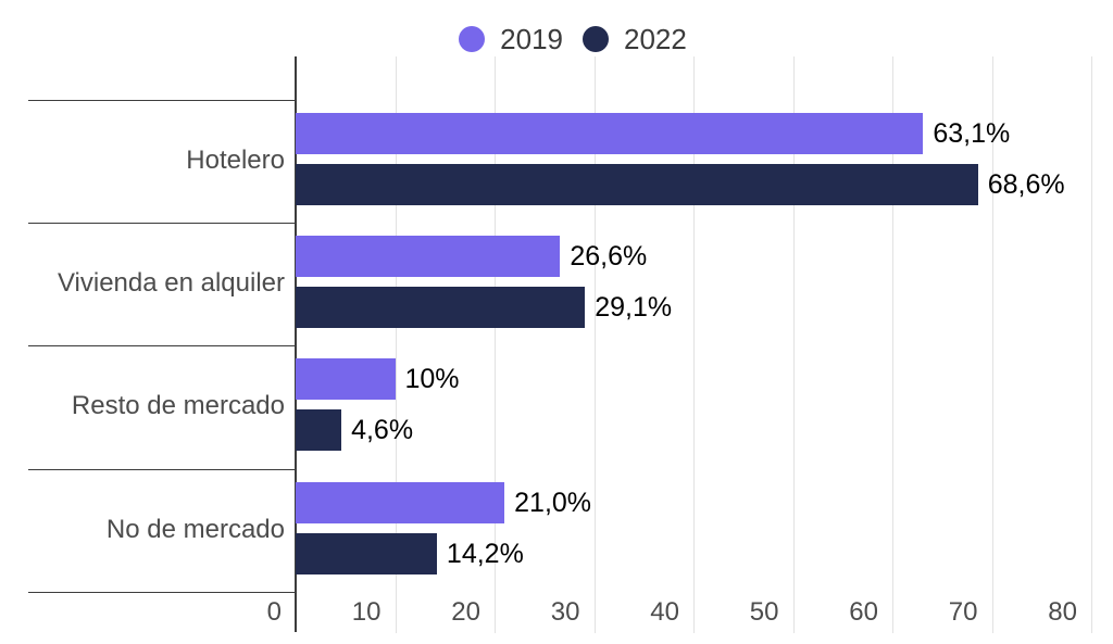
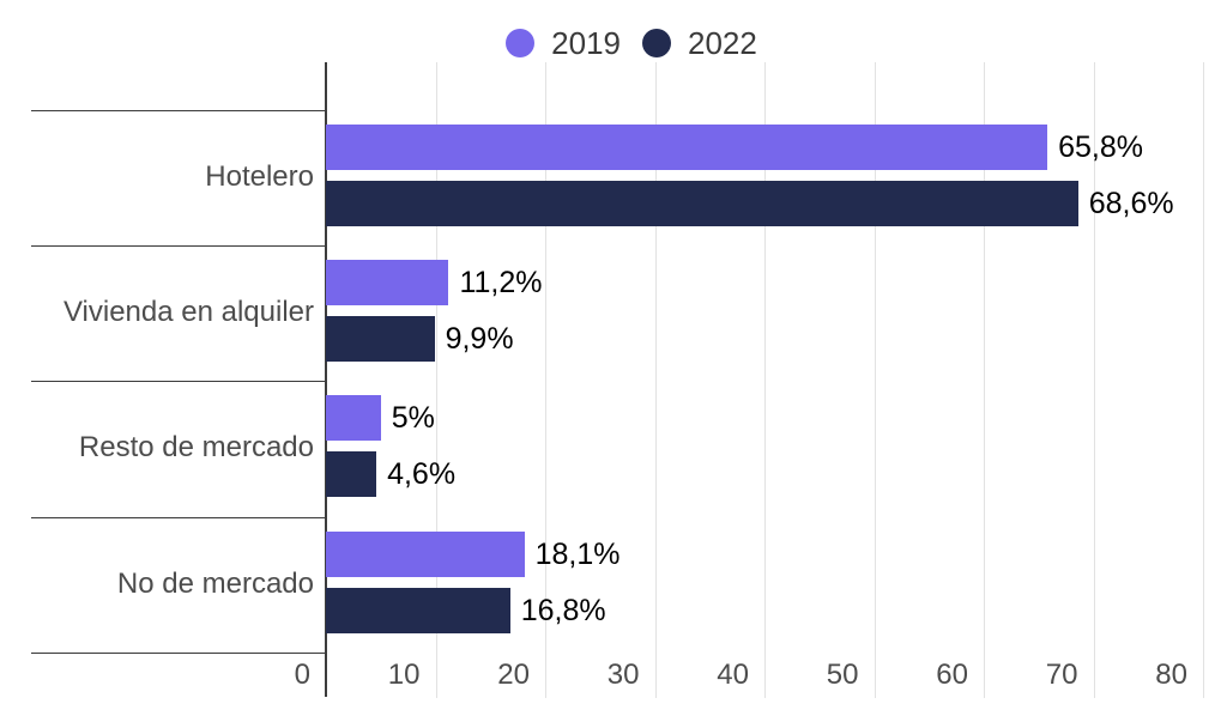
2019/Hotelero: 63,1% -> 65,8%
2019/Vivienda en alquiler: 26,6% -> 11,2%
2022/Vivienda en alquiler: 29,1% -> 9,9%
2019/Resto de mercado: 10% -> 5%
2019/No de mercado: 21,0% -> 18,1%
2022/No de mercado: 14,2% -> 16,8%
